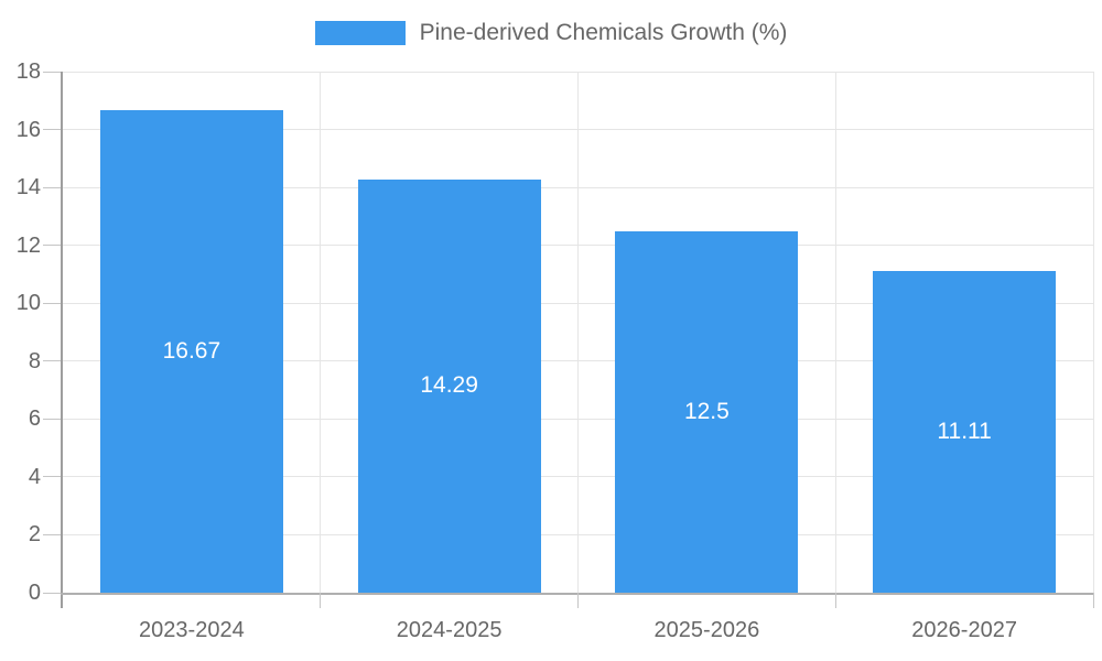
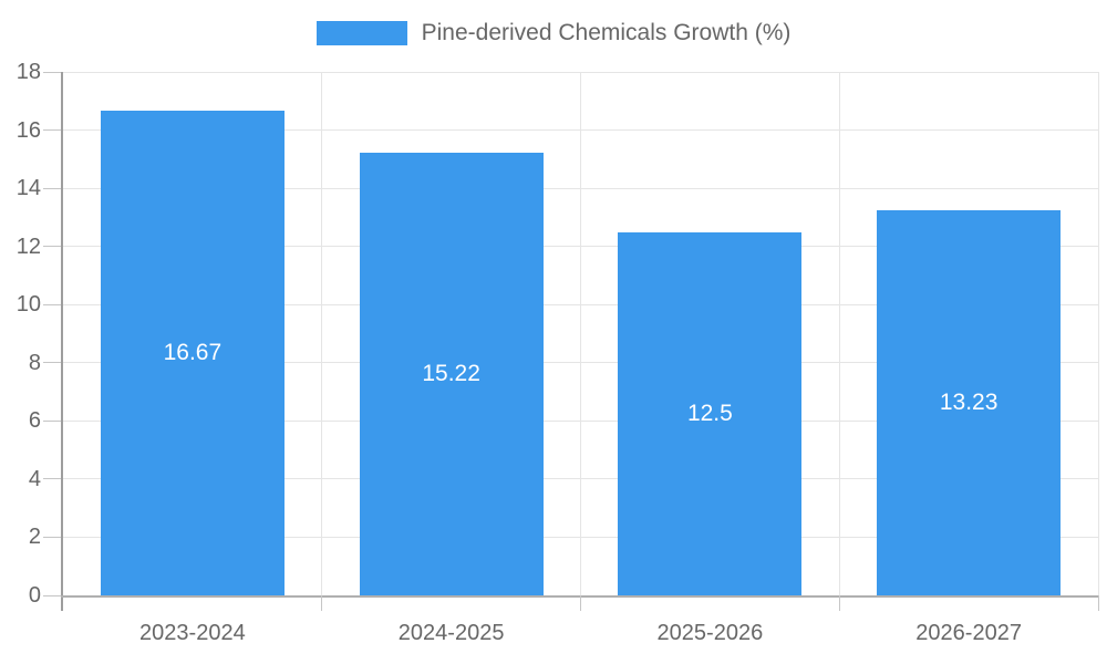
2024-2025: 14.29 -> 15.22
2026-2027: 11.11 -> 13.23
